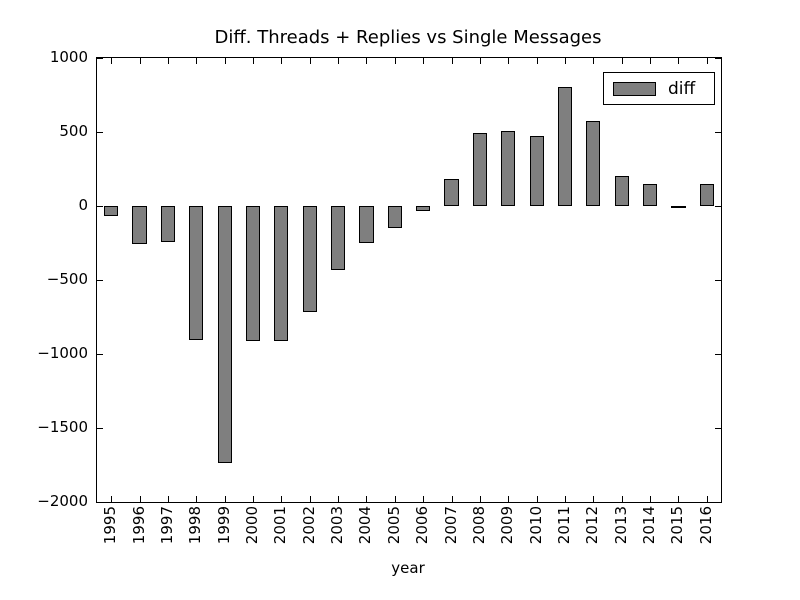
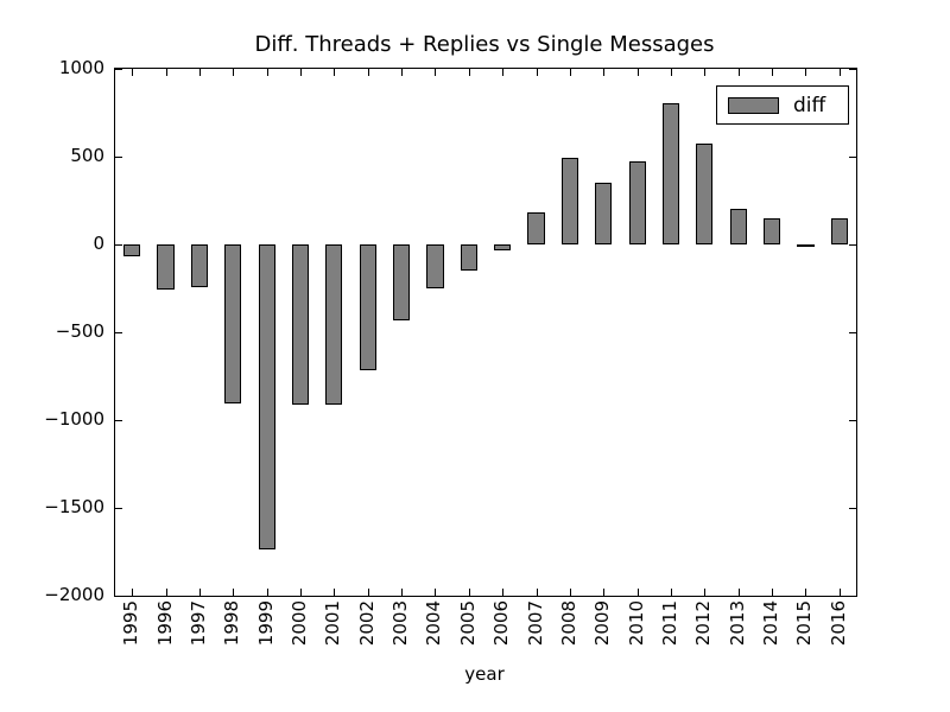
2009: 510 -> 350
